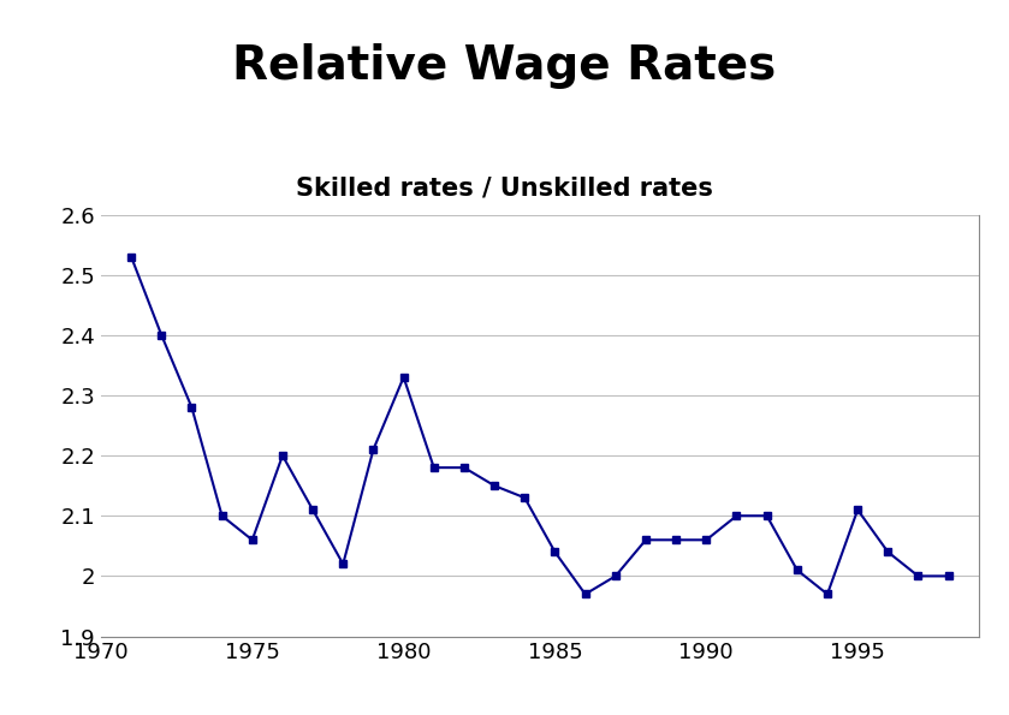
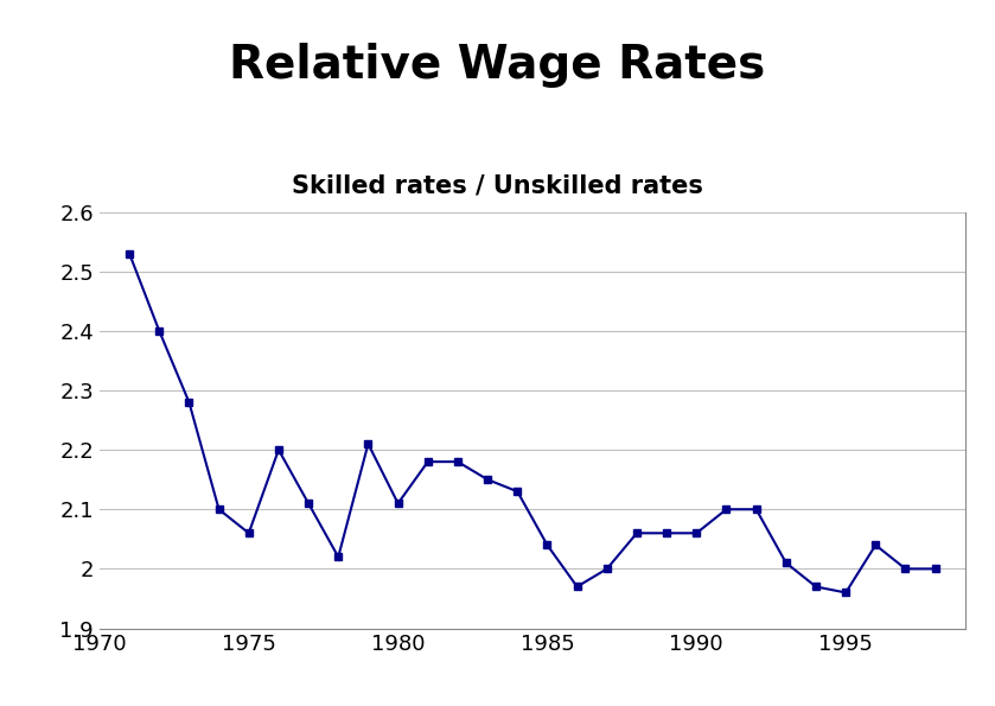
1980: 2.33 -> 2.11
1995: 2.11 -> 1.96
